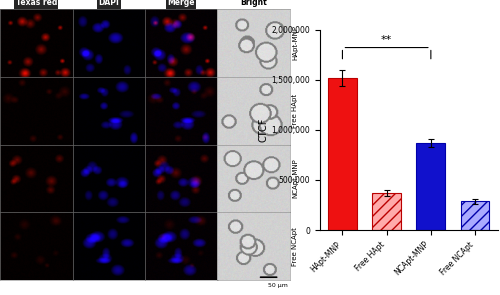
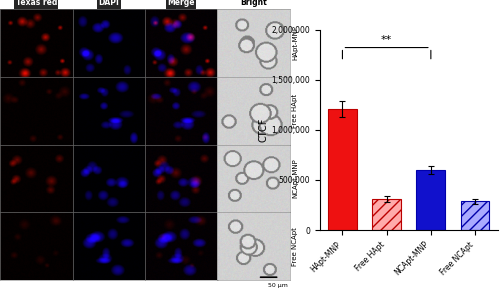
HApt-MNP: 1,520,000 -> 1,210,000
Free HApt: 370,000 -> 310,000
NCApt-MNP: 870,000 -> 600,000
